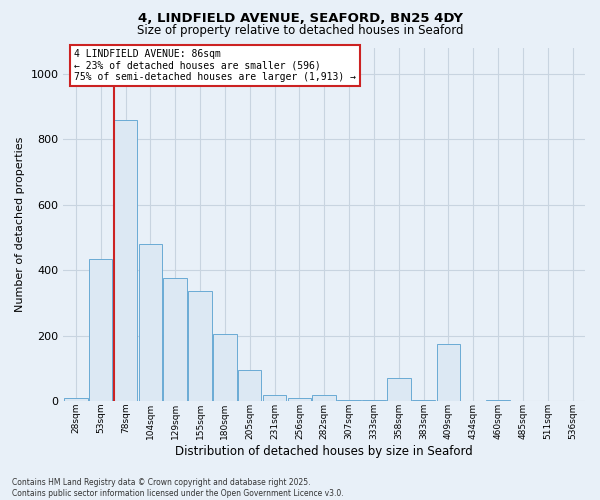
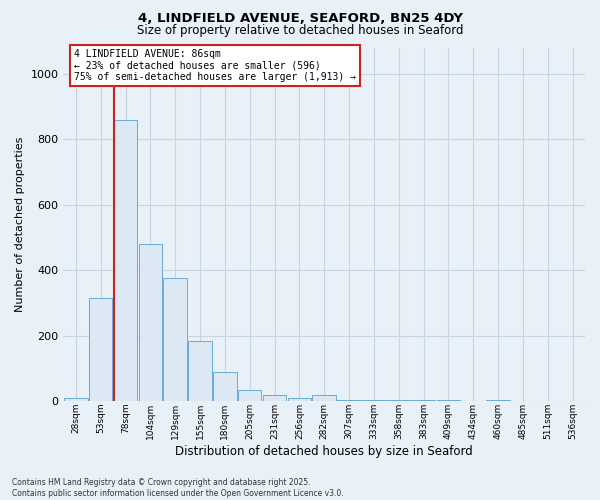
53sqm: 435 -> 315
155sqm: 335 -> 185
180sqm: 205 -> 90
205sqm: 95 -> 35
358sqm: 70 -> 5
409sqm: 175 -> 5
